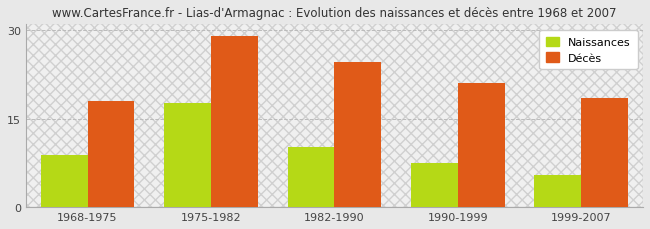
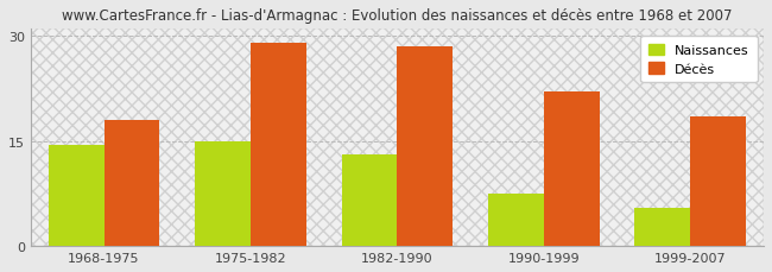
Naissances/1968-1975: 8.8 -> 14.5
Naissances/1975-1982: 17.6 -> 15.0
Naissances/1982-1990: 10.2 -> 13.0
Décès/1982-1990: 24.6 -> 28.5
Décès/1990-1999: 21.0 -> 22.0
